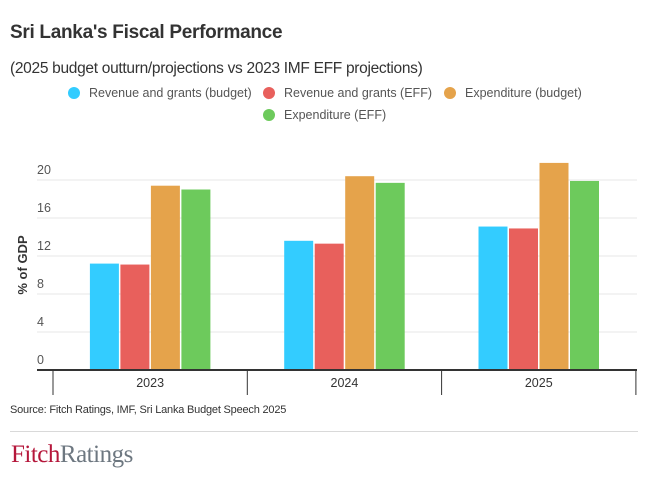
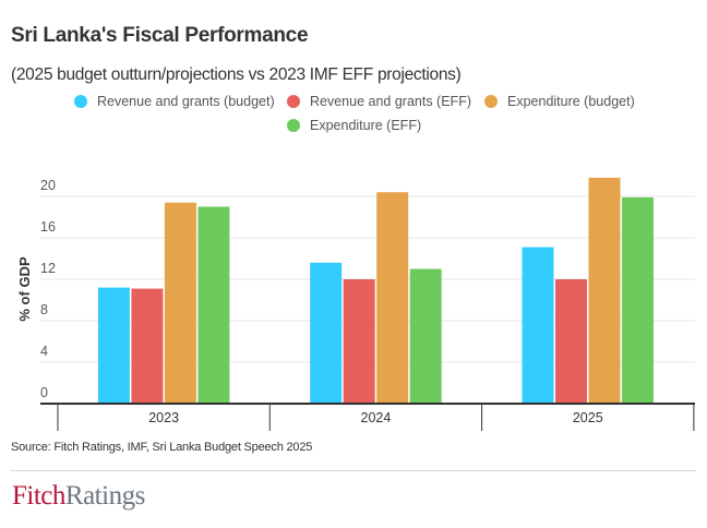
Revenue and grants (EFF)/2024: 13 -> 12
Expenditure (EFF)/2024: 20 -> 13
Revenue and grants (EFF)/2025: 15 -> 12
